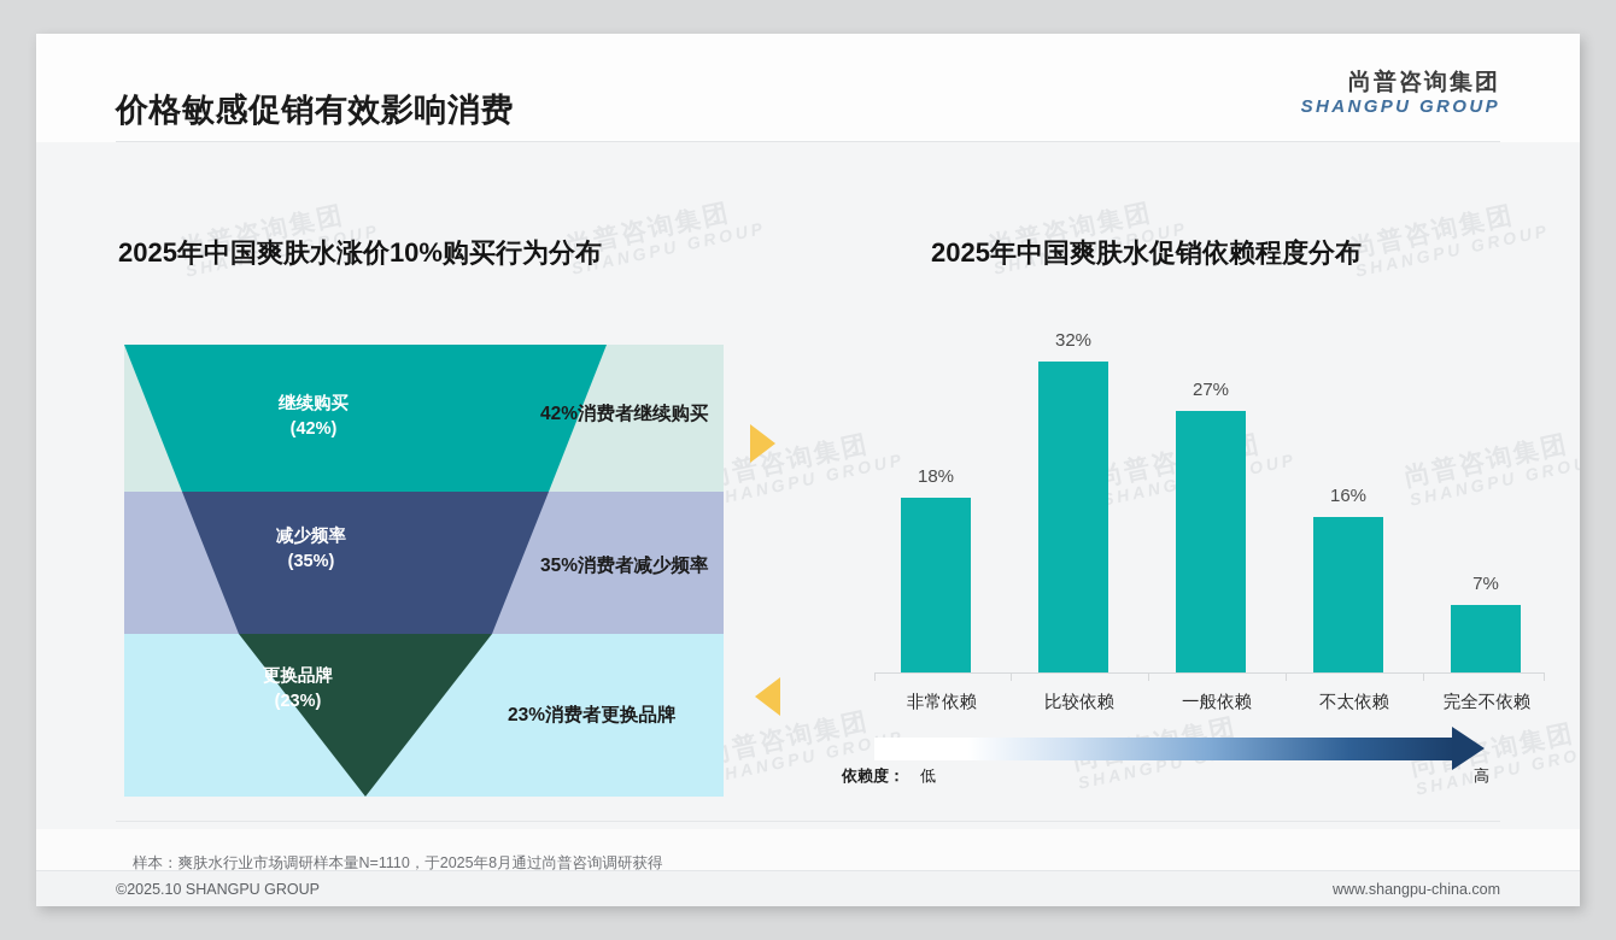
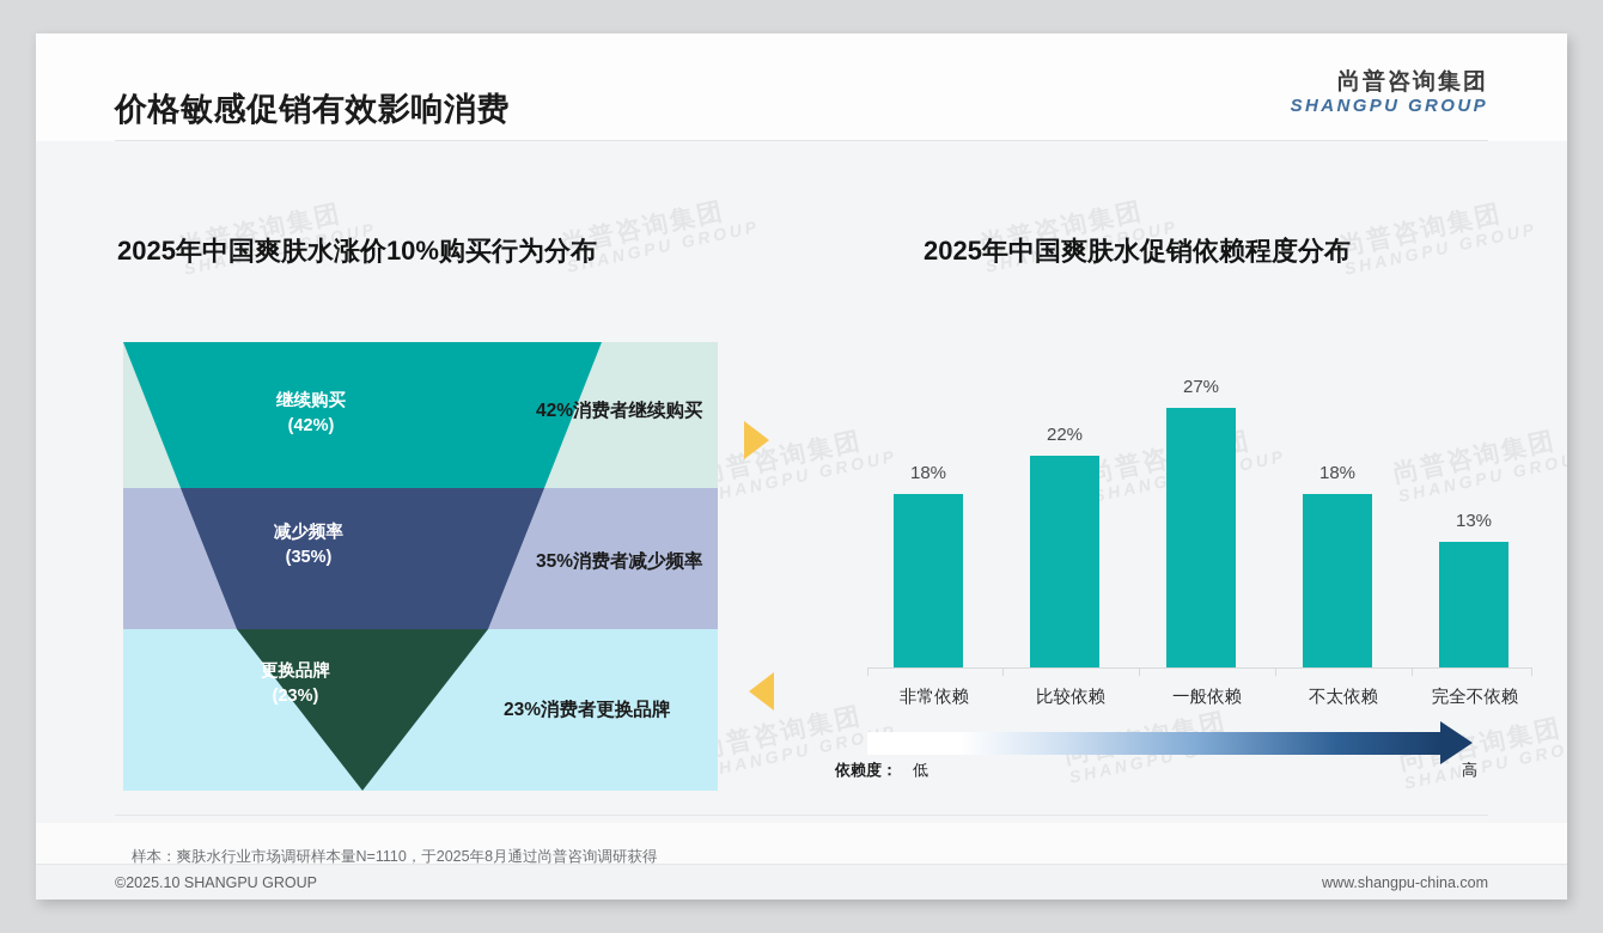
2025年中国爽肤水促销依赖程度分布/比较依赖: 32% -> 22%
2025年中国爽肤水促销依赖程度分布/不太依赖: 16% -> 18%
2025年中国爽肤水促销依赖程度分布/完全不依赖: 7% -> 13%
